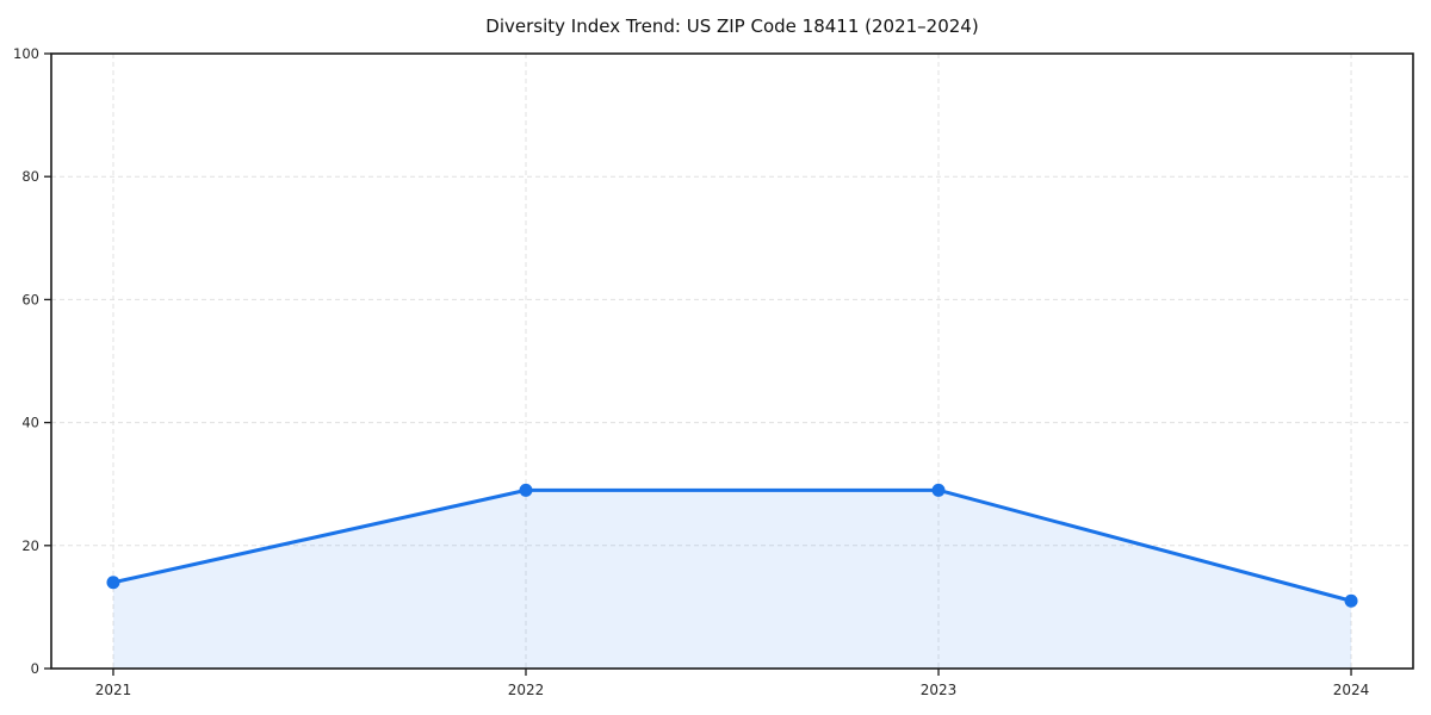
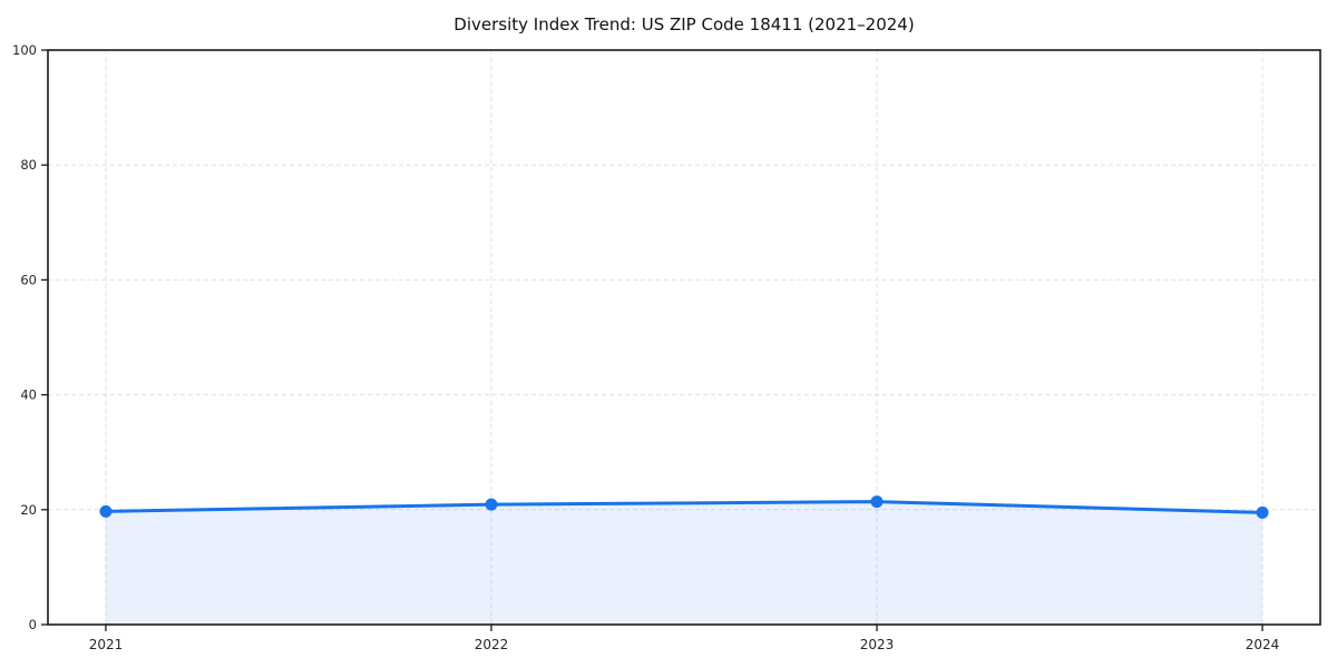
2021: 14 -> 20
2022: 29 -> 21
2023: 29 -> 21
2024: 11 -> 20
